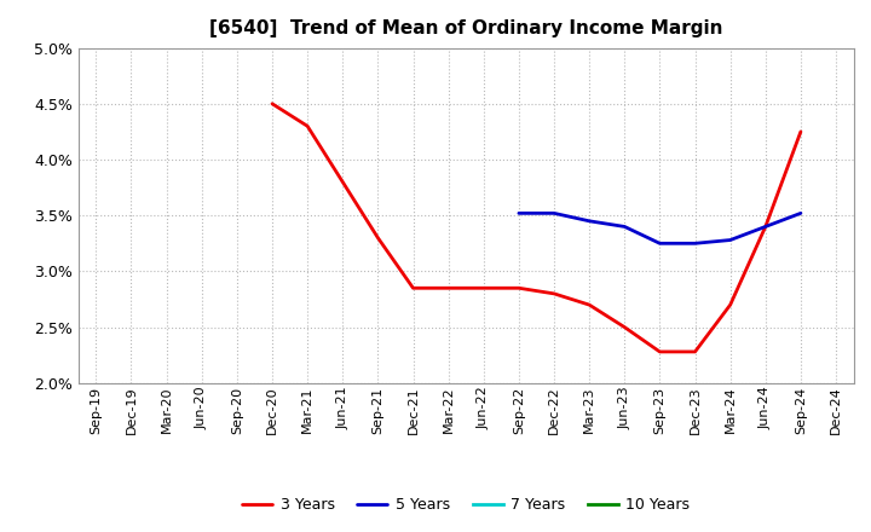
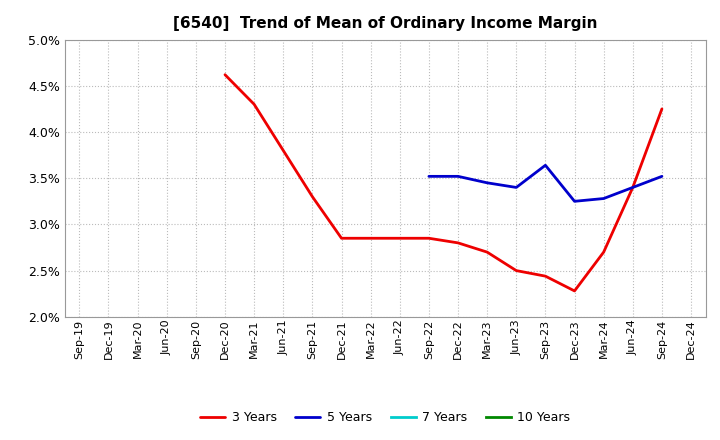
3 Years/Dec-20: 4.50% -> 4.62%
3 Years/Sep-23: 2.28% -> 2.44%
5 Years/Sep-23: 3.25% -> 3.64%
